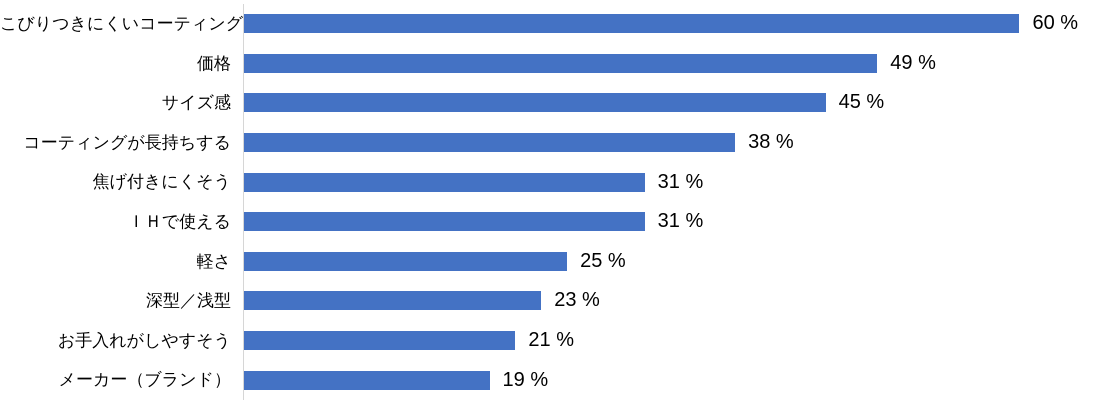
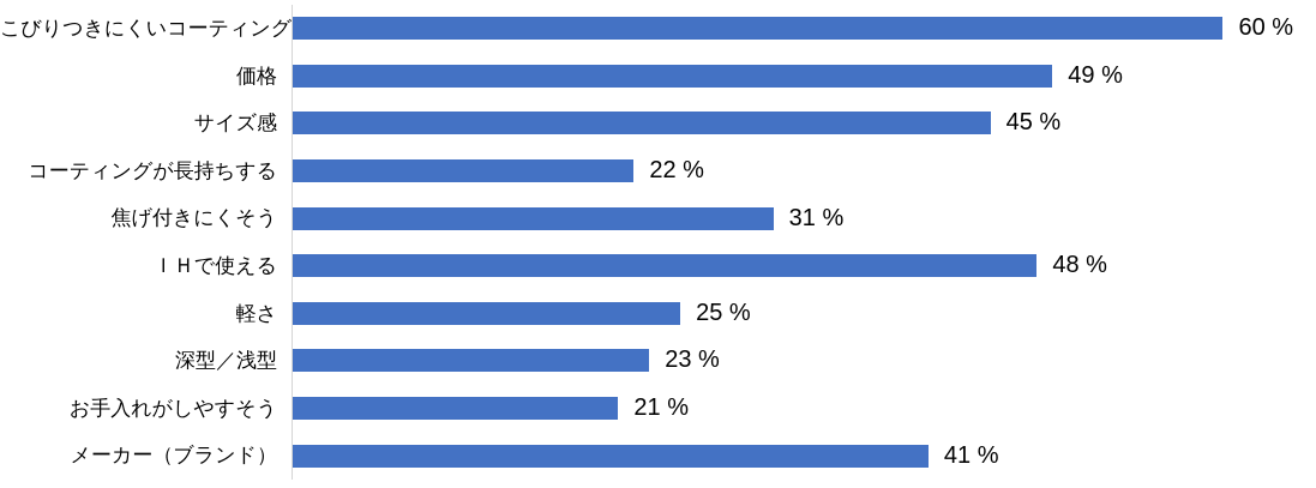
コーティングが長持ちする: 38 -> 22
ＩＨで使える: 31 -> 48
メーカー（ブランド）: 19 -> 41
